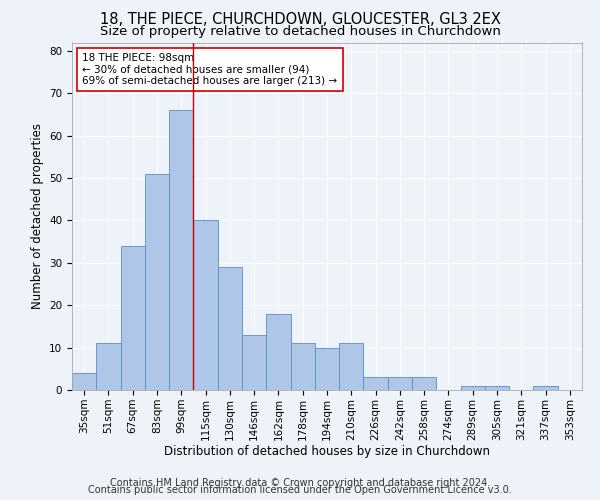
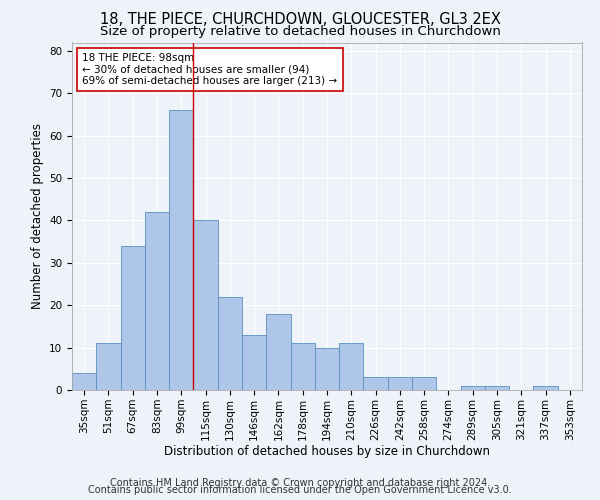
83sqm: 51 -> 42
130sqm: 29 -> 22
